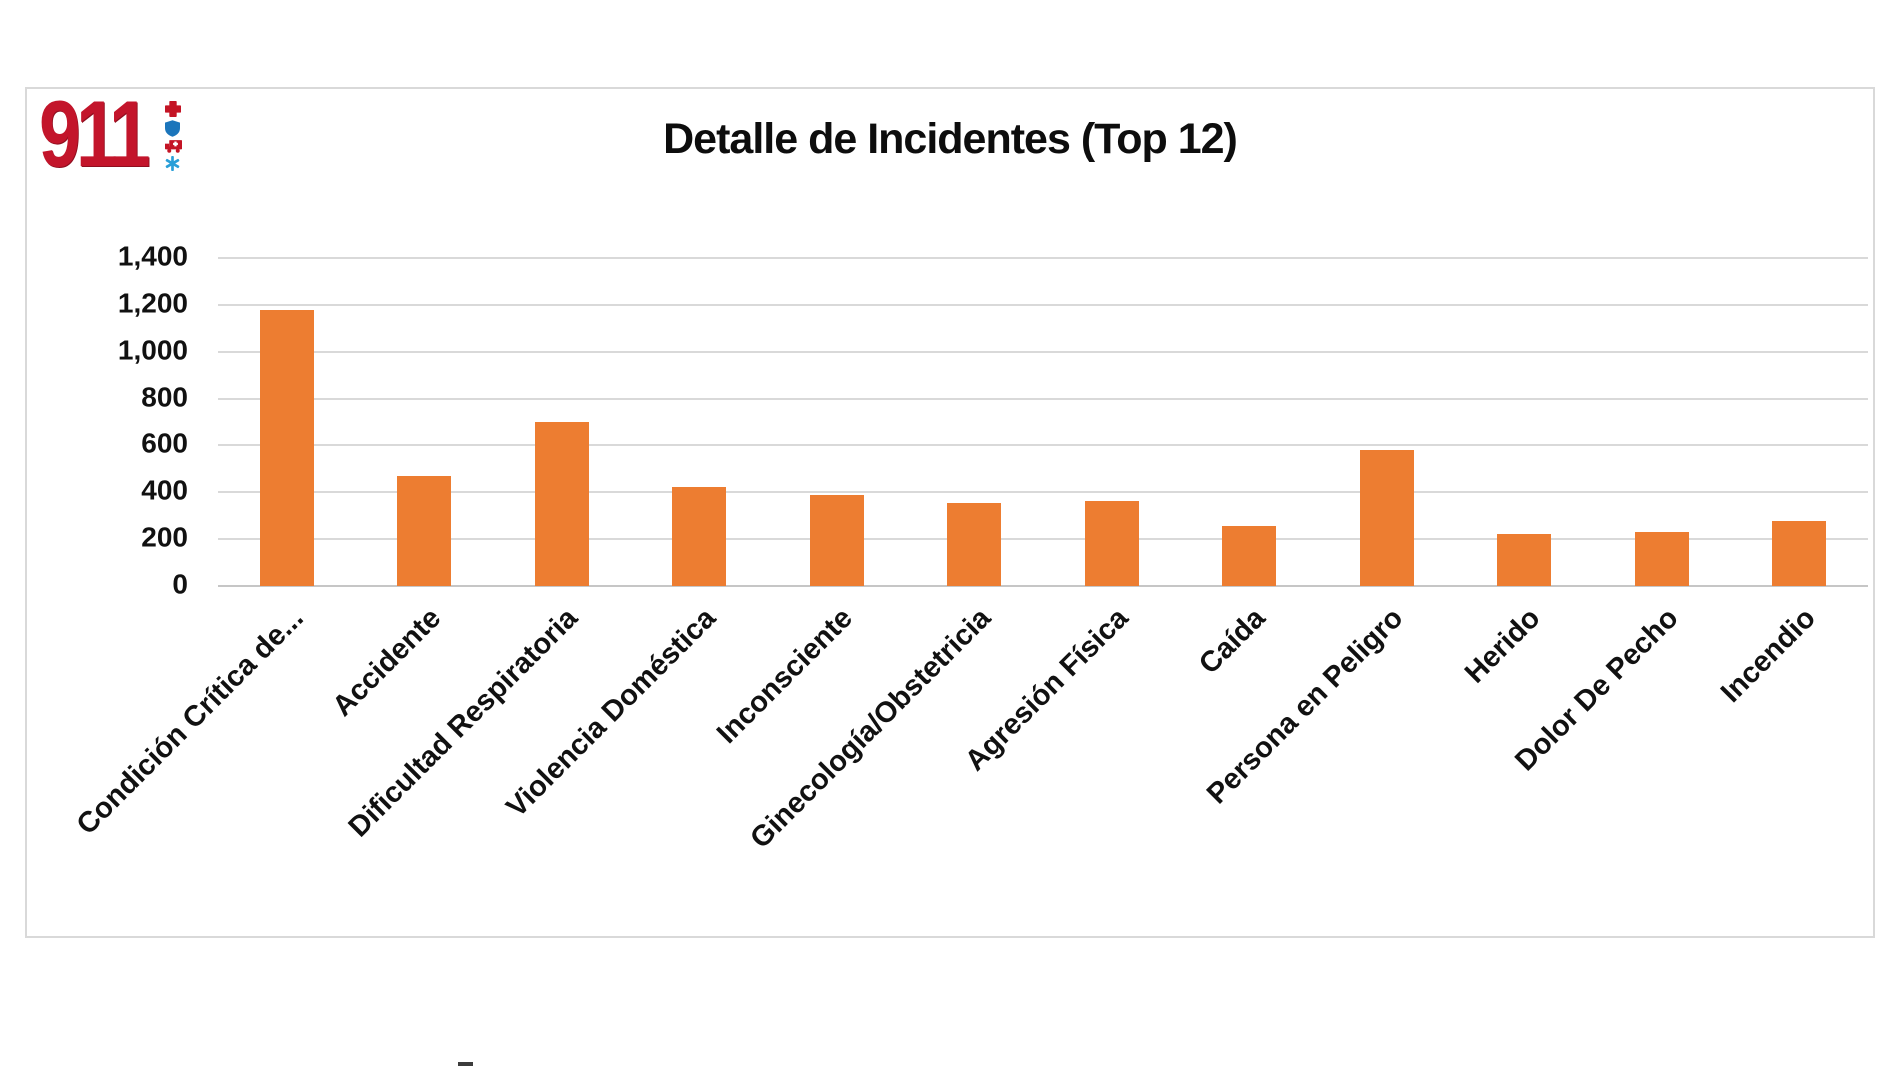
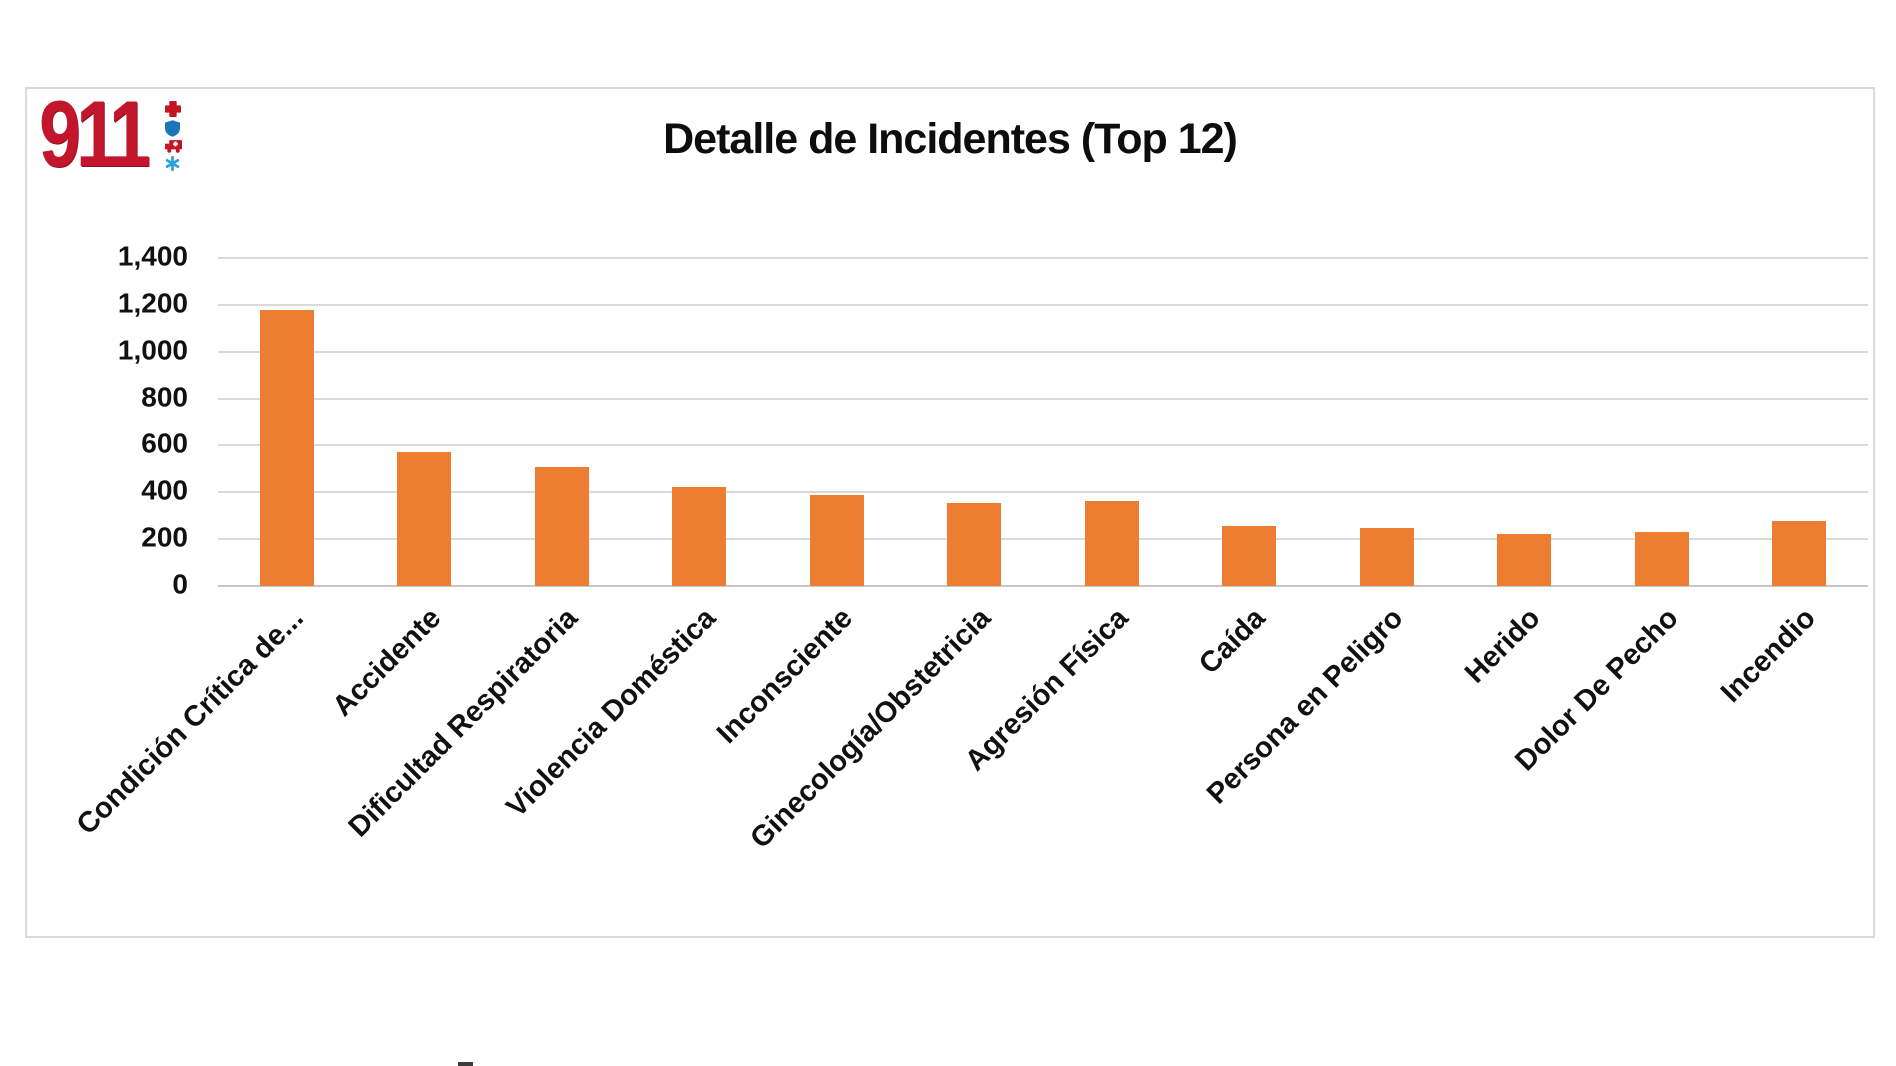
Accidente: 470 -> 570
Dificultad Respiratoria: 700 -> 510
Persona en Peligro: 580 -> 250
